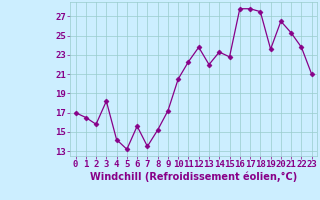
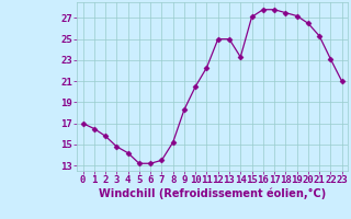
3: 18.2 -> 14.8
6: 15.6 -> 13.2
9: 17.2 -> 18.3
12: 23.8 -> 25.0
13: 22.0 -> 25.0
15: 22.8 -> 27.1
19: 23.6 -> 27.2
22: 23.8 -> 23.1
